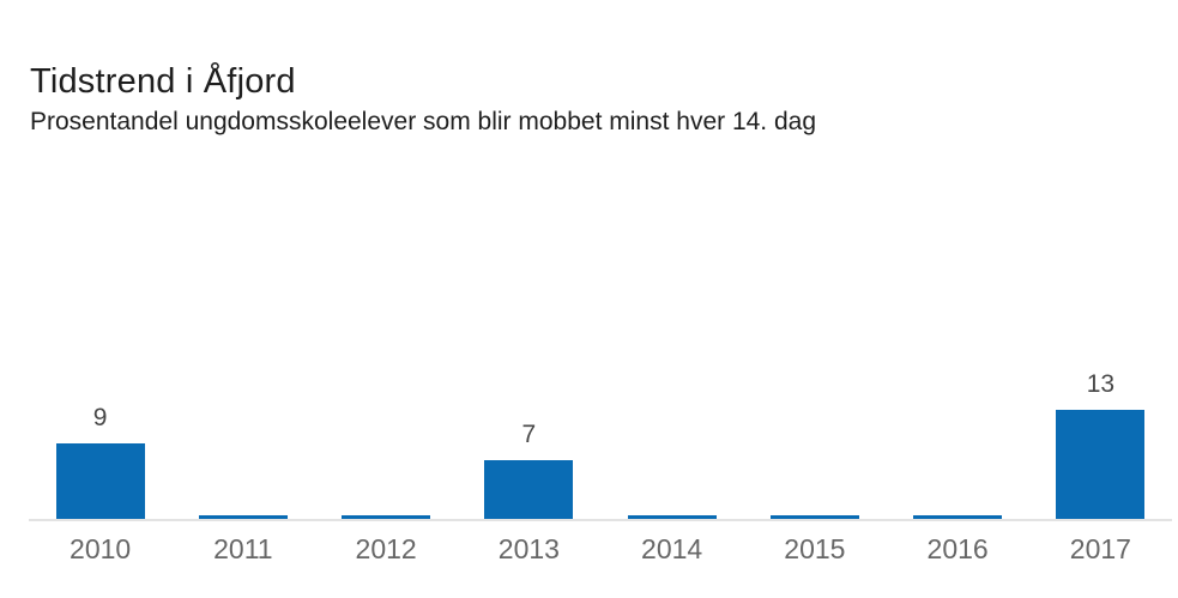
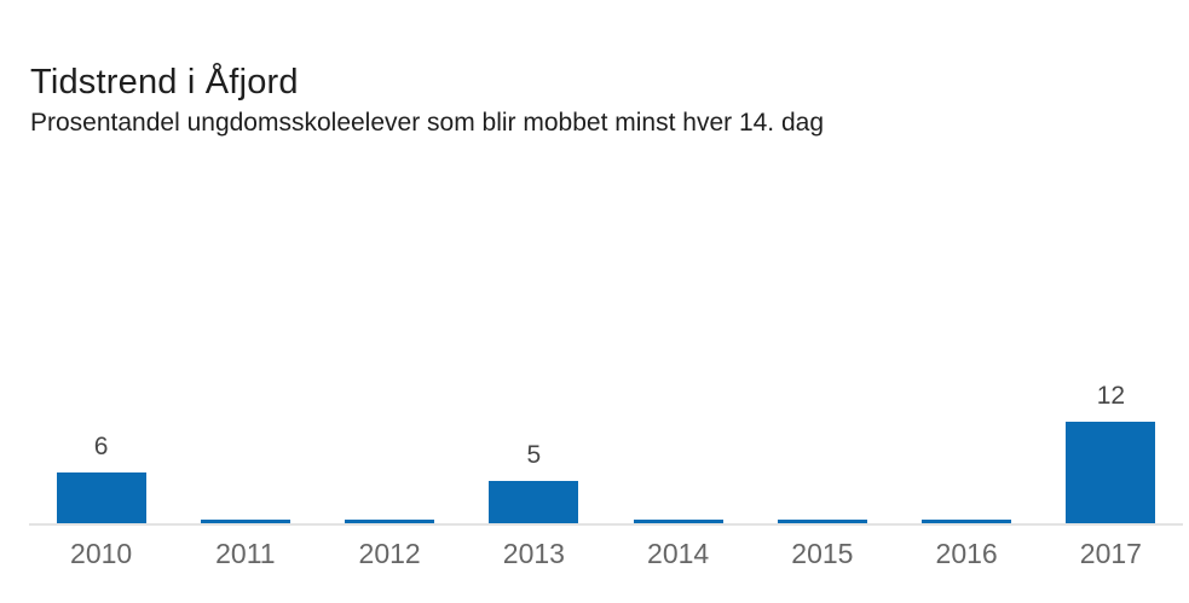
2010: 9 -> 6
2013: 7 -> 5
2017: 13 -> 12
